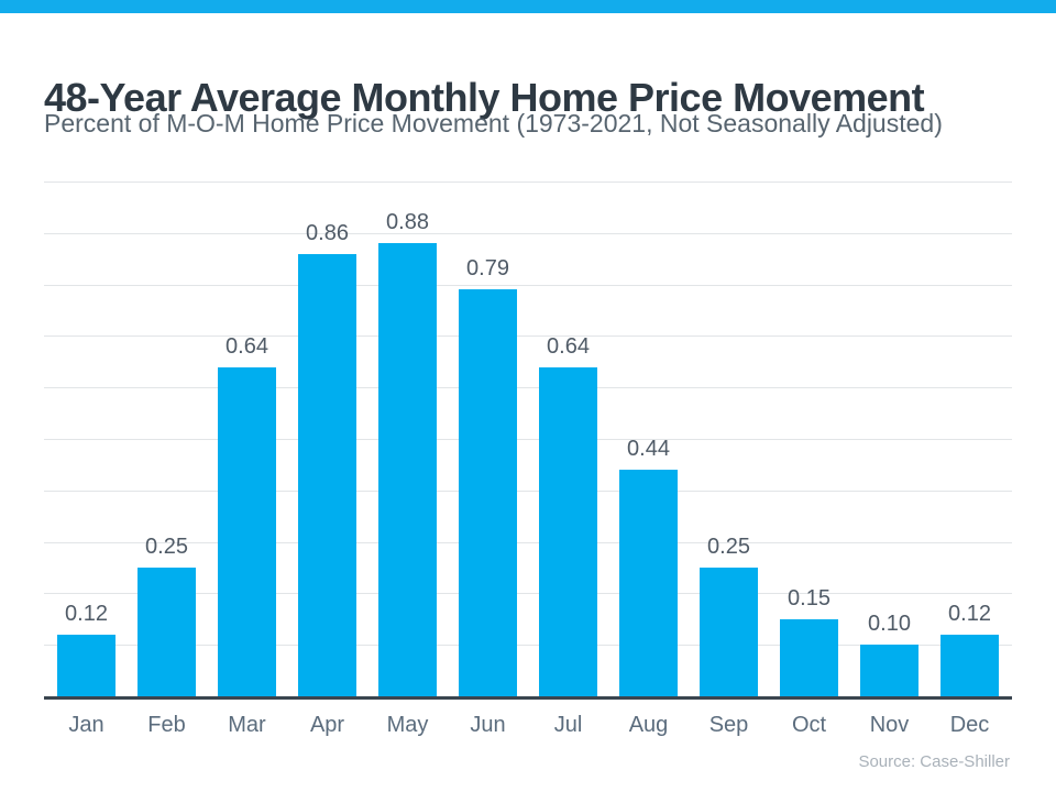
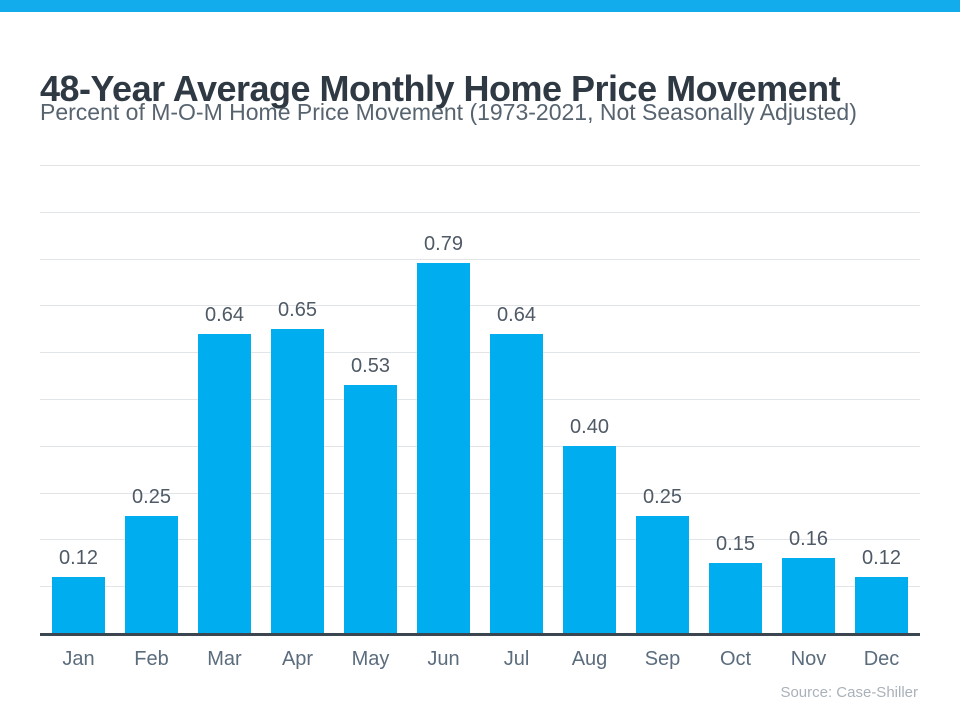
Apr: 0.86 -> 0.65
May: 0.88 -> 0.53
Aug: 0.44 -> 0.40
Nov: 0.10 -> 0.16
